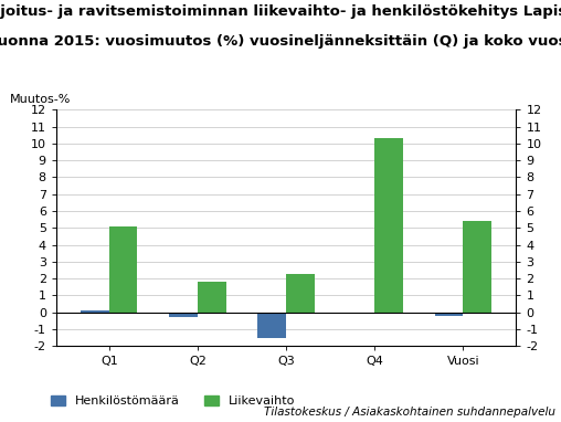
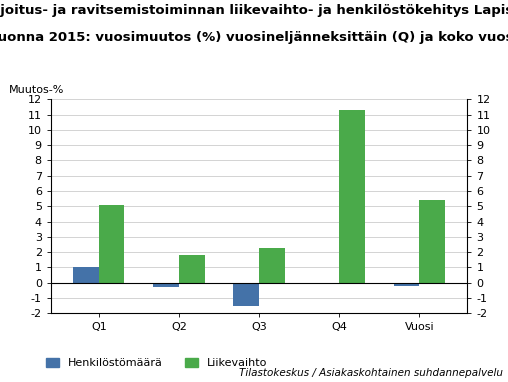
Henkilöstömäärä/Q1: 0.1 -> 1.0
Liikevaihto/Q4: 10.3 -> 11.3
